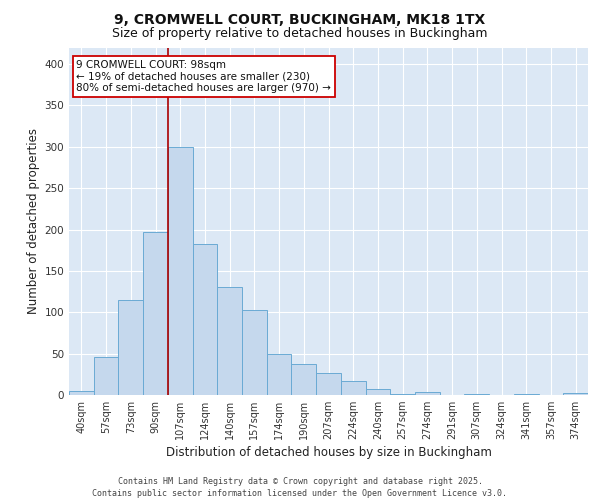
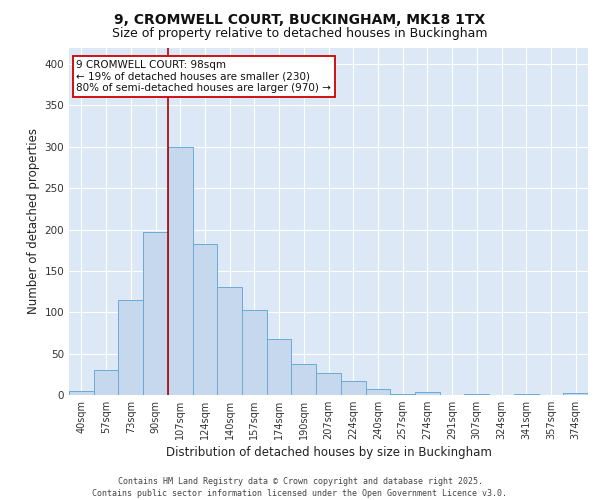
57sqm: 46 -> 30
174sqm: 50 -> 68
